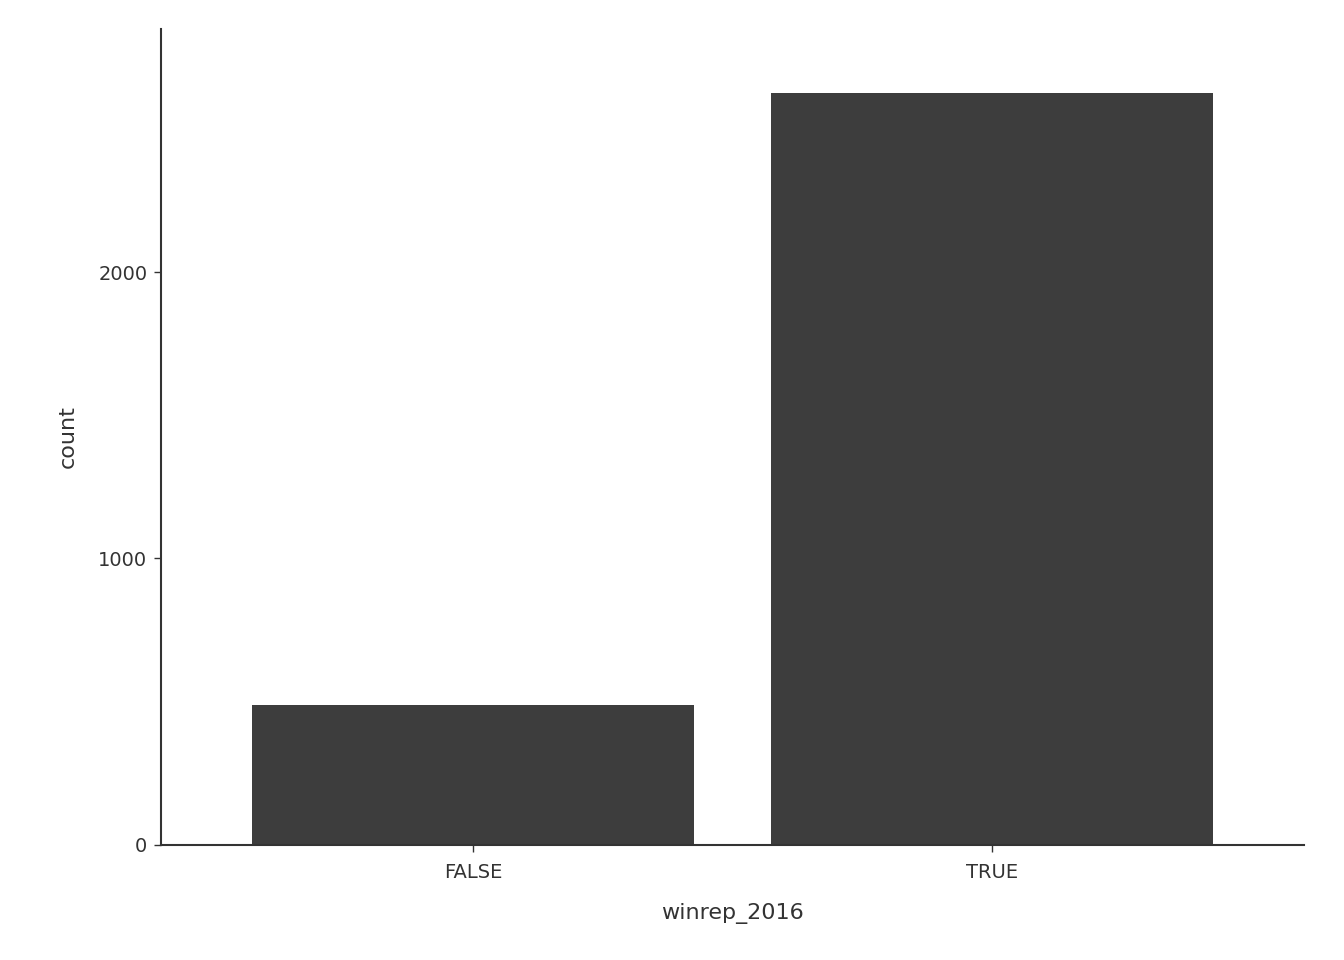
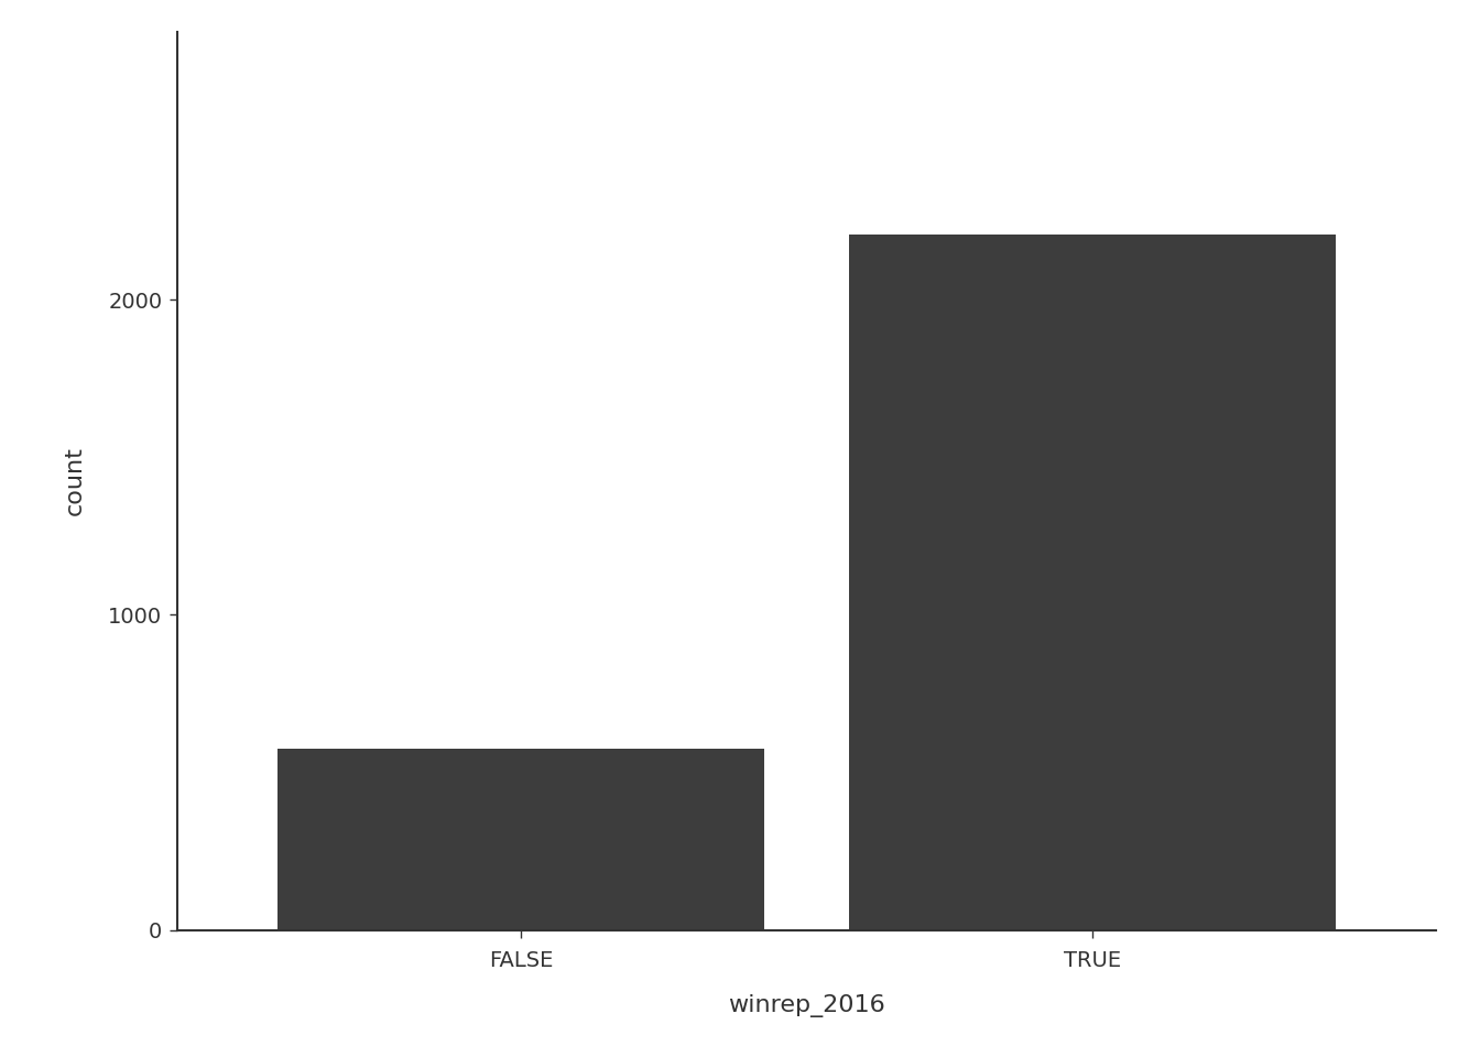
FALSE: 487 -> 575
TRUE: 2626 -> 2205
